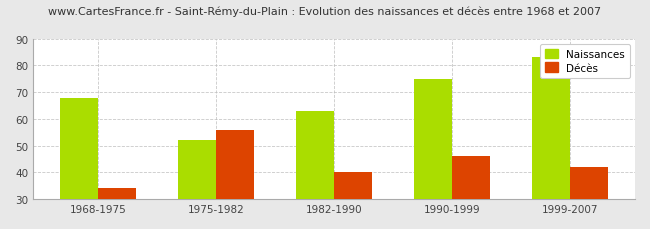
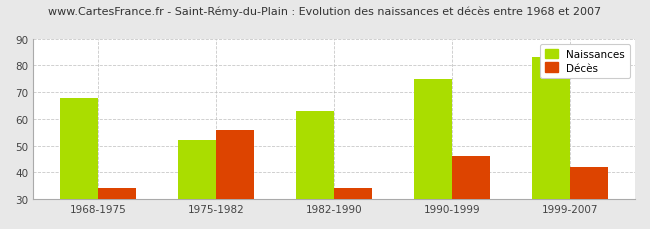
Décès/1982-1990: 40 -> 34
